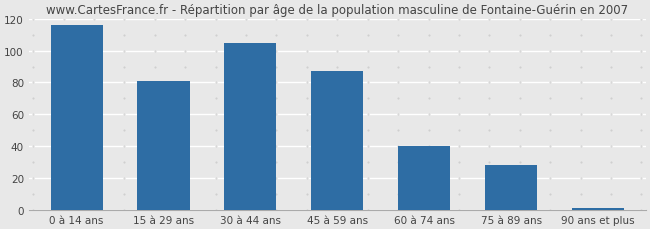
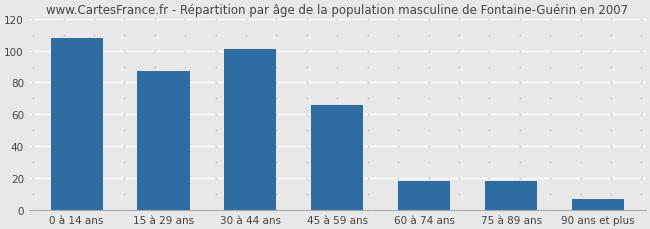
0 à 14 ans: 116 -> 108
15 à 29 ans: 81 -> 87
30 à 44 ans: 105 -> 101
45 à 59 ans: 87 -> 66
60 à 74 ans: 40 -> 18
75 à 89 ans: 28 -> 18
90 ans et plus: 1 -> 7
